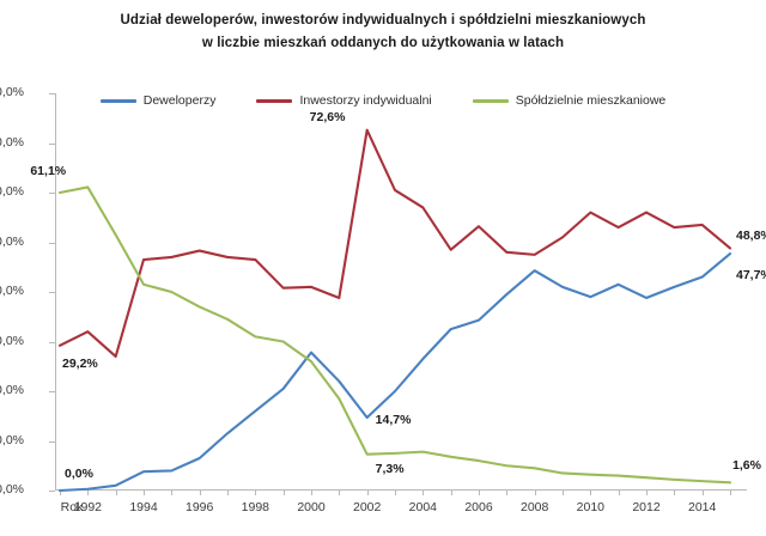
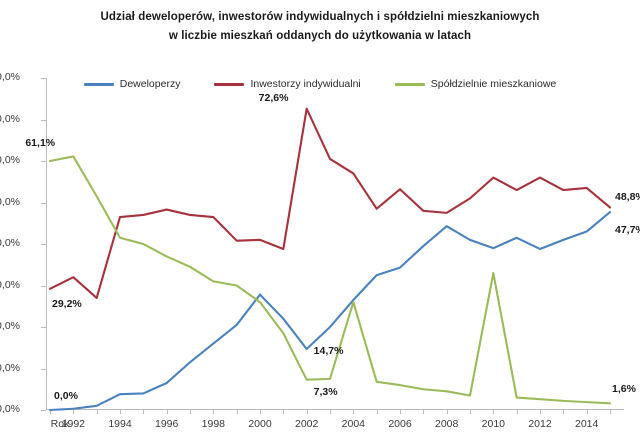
Spółdzielnie mieszkaniowe/2004: 8% -> 26%
Spółdzielnie mieszkaniowe/2010: 3% -> 33%
